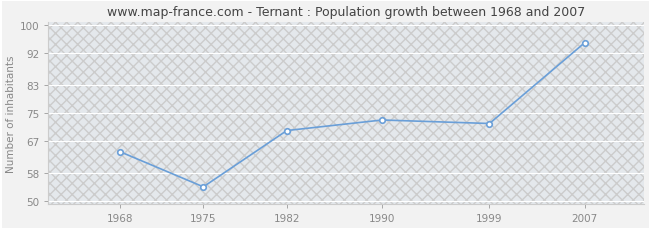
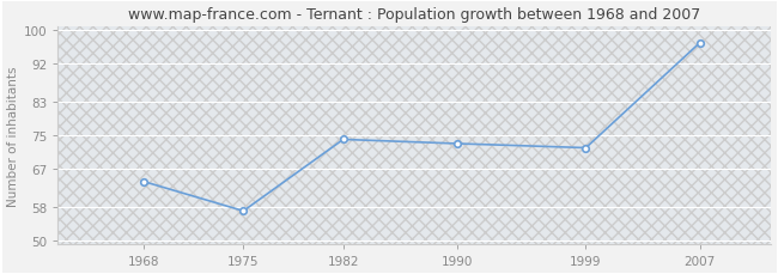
1975: 54 -> 57
1982: 70 -> 74
2007: 95 -> 97
